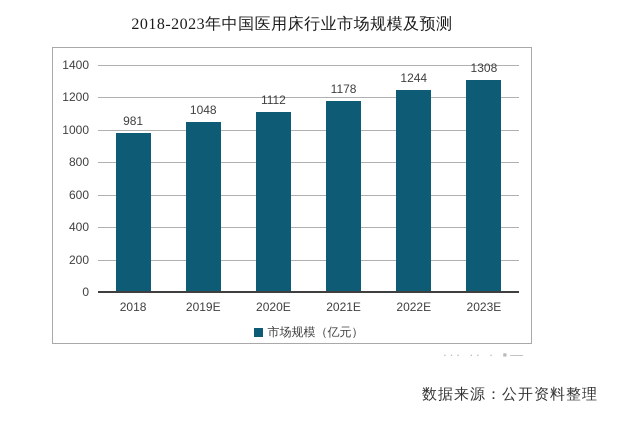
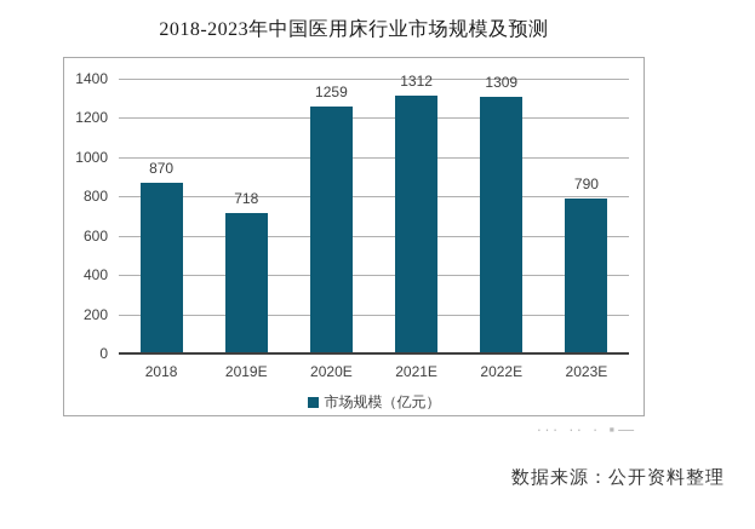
2018: 981 -> 870
2019E: 1048 -> 718
2020E: 1112 -> 1259
2021E: 1178 -> 1312
2022E: 1244 -> 1309
2023E: 1308 -> 790
